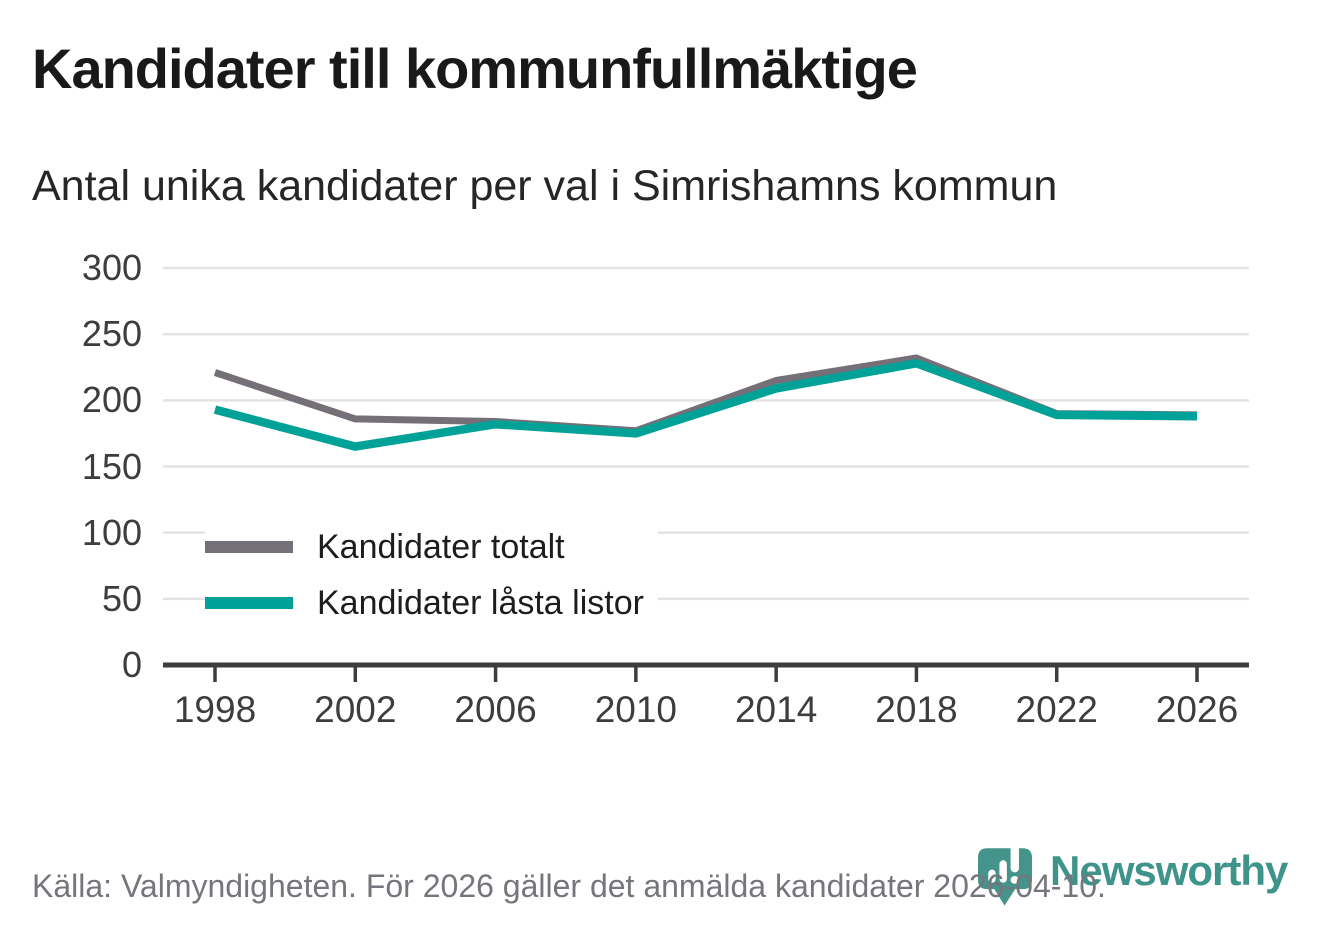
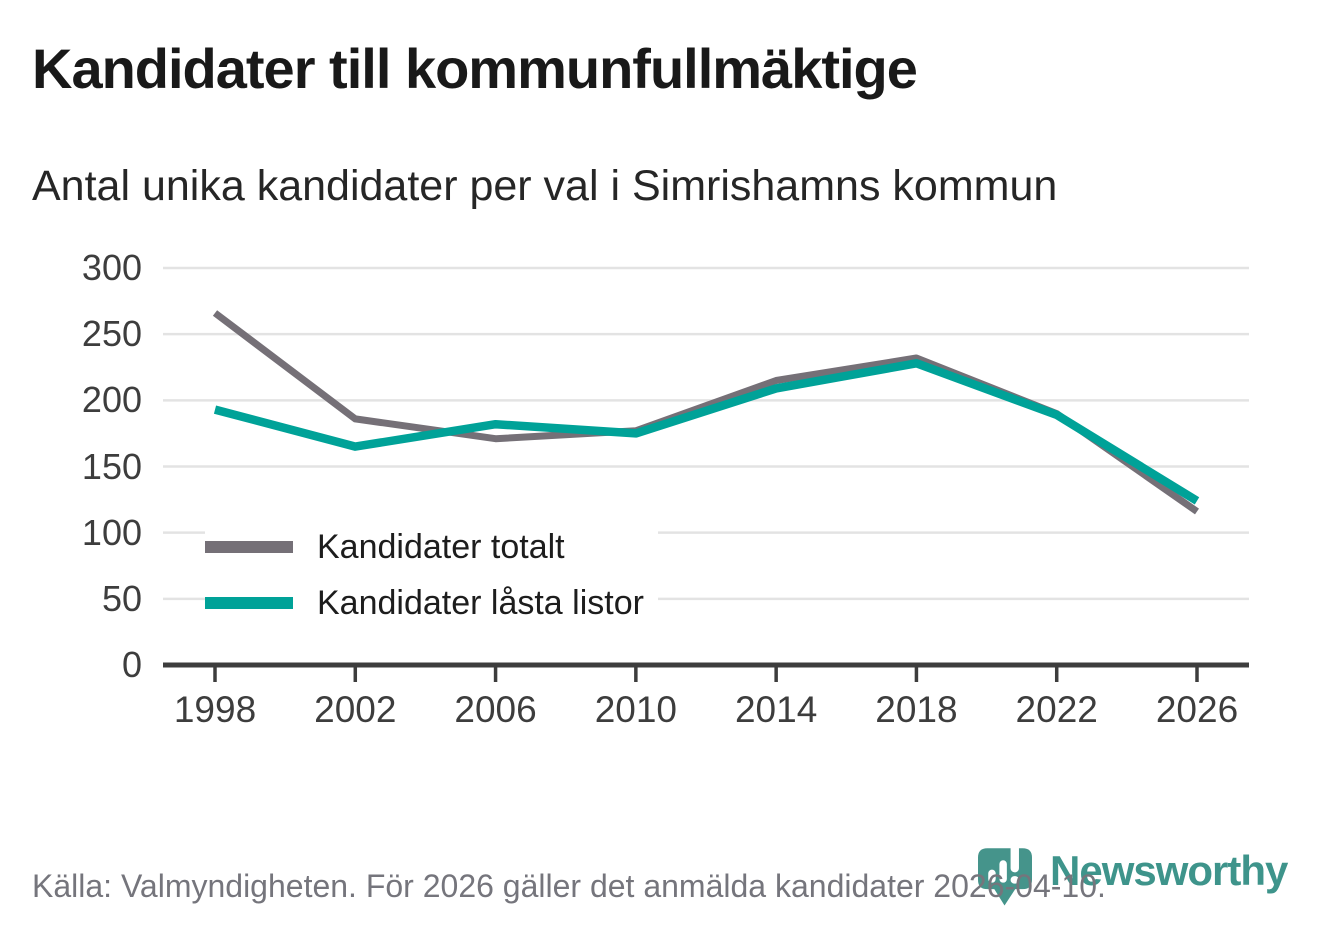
Kandidater totalt/1998: 221 -> 266
Kandidater totalt/2006: 184 -> 171
Kandidater totalt/2026: 189 -> 116
Kandidater låsta listor/2026: 188 -> 124
